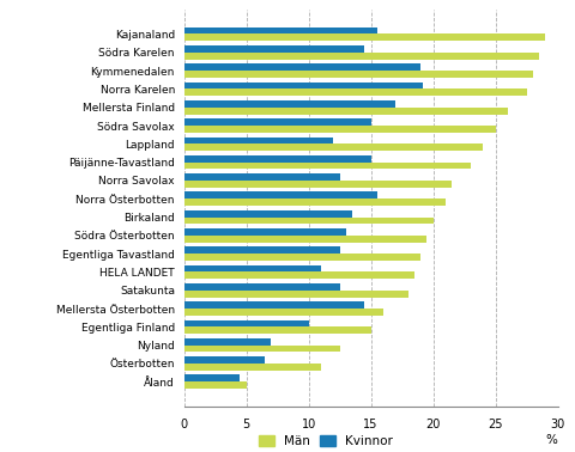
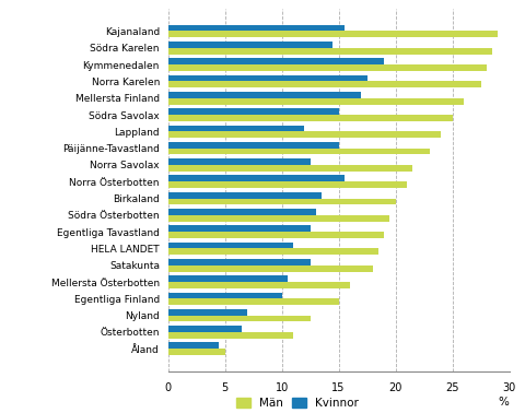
Kvinnor/Norra Karelen: 19.2 -> 17.5
Kvinnor/Mellersta Österbotten: 14.5 -> 10.5
